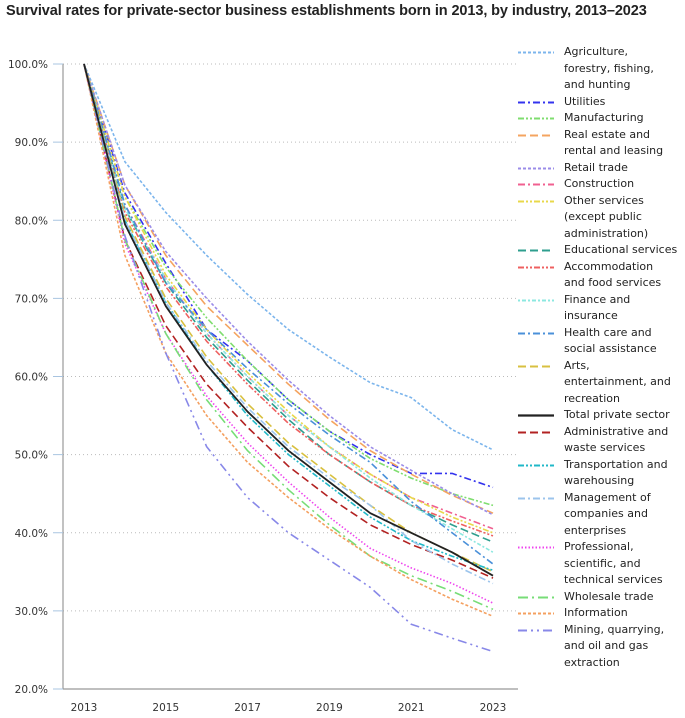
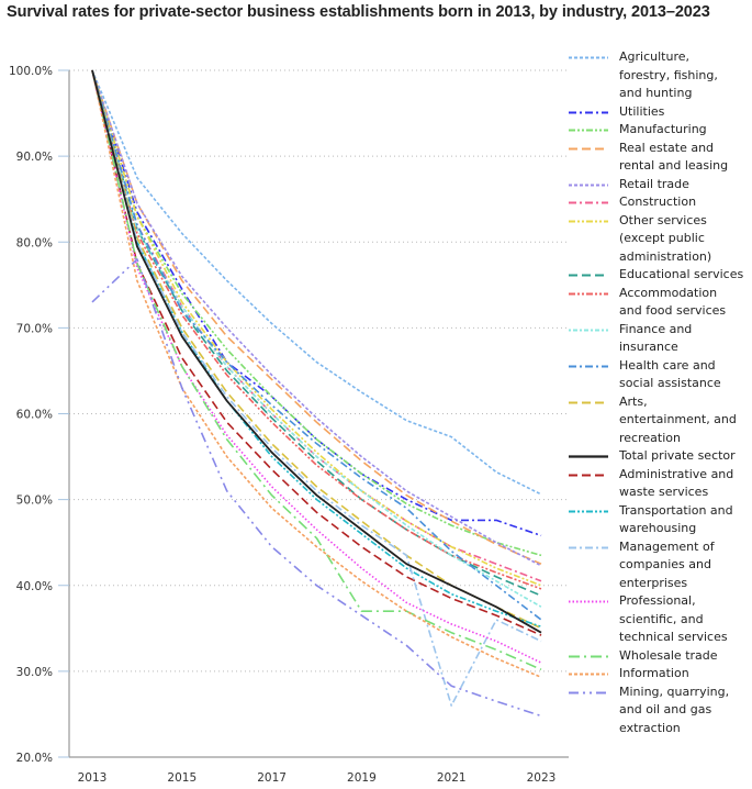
Mining, quarrying, and oil and gas extraction/2013: 100% -> 73%
Wholesale trade/2019: 41% -> 37%
Management of companies and enterprises/2021: 39% -> 26%
